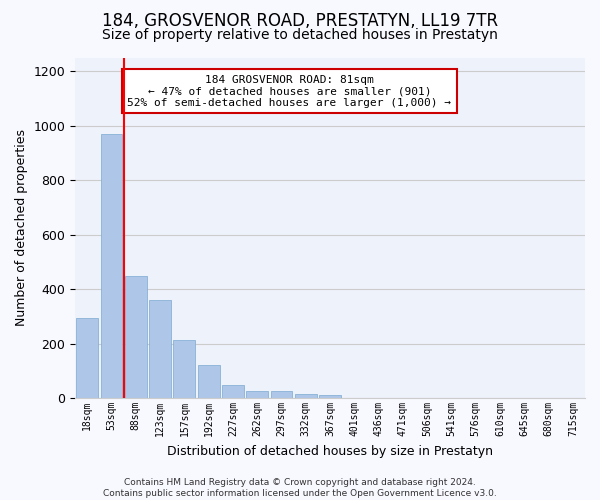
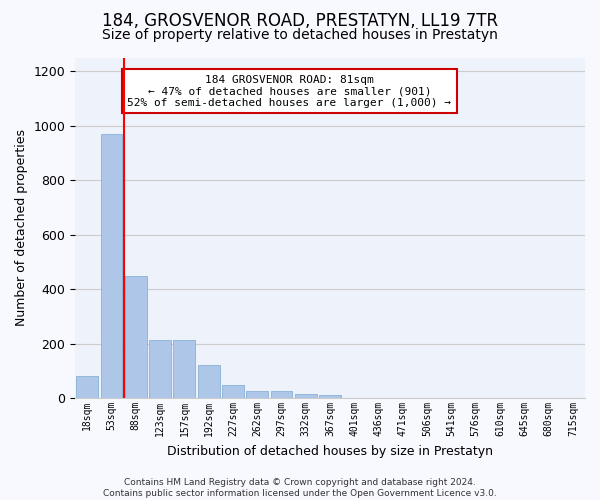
18sqm: 295 -> 80
123sqm: 360 -> 215
